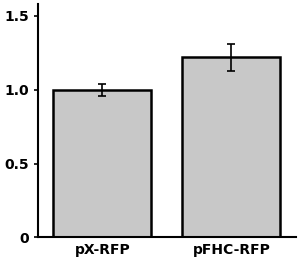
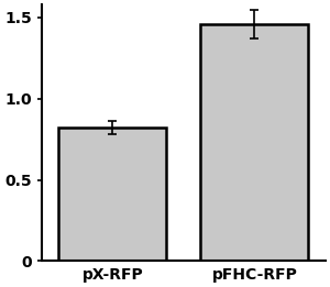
pX-RFP: 1.00 -> 0.82
pFHC-RFP: 1.22 -> 1.46
